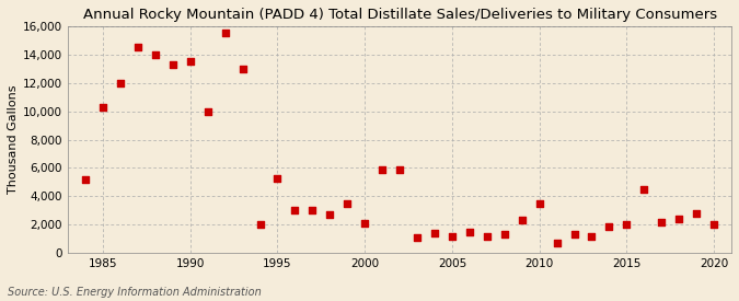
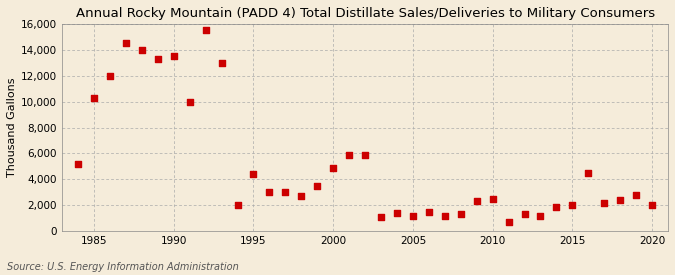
1995: 5,300 -> 4,400
2000: 2,100 -> 4,900
2010: 3,500 -> 2,500
